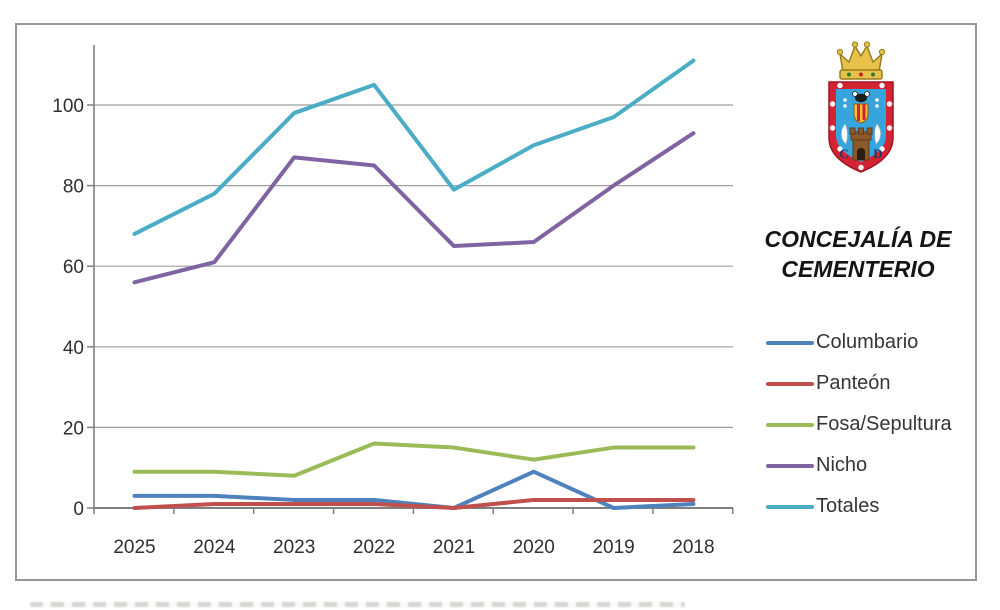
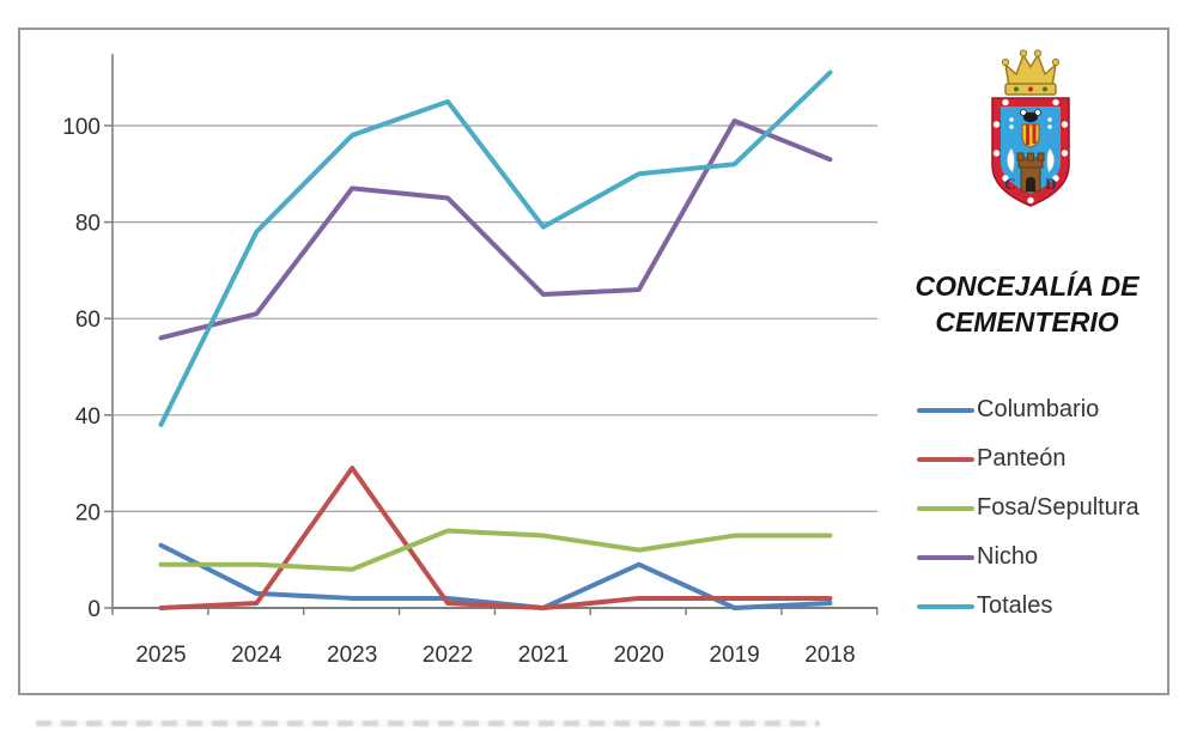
Columbario/2025: 3 -> 13
Totales/2025: 68 -> 38
Panteón/2023: 1 -> 29
Nicho/2019: 80 -> 101
Totales/2019: 97 -> 92
